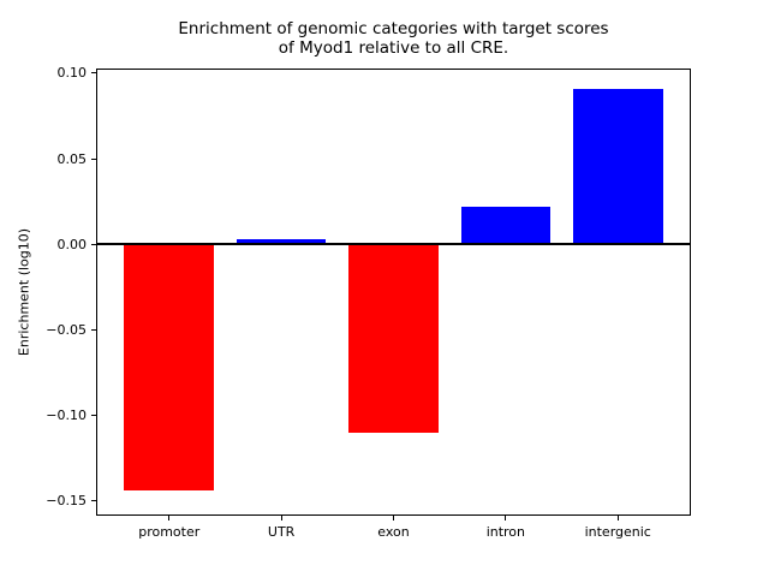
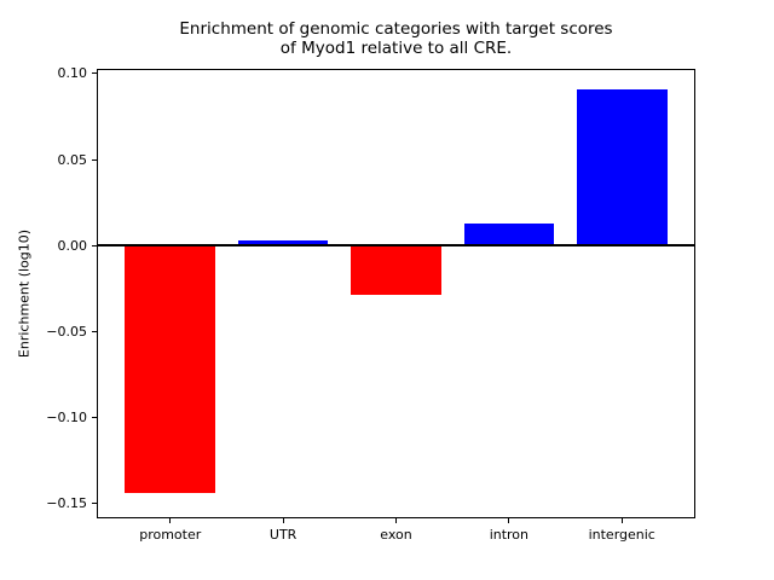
exon: -0.110 -> -0.029
intron: 0.022 -> 0.013
